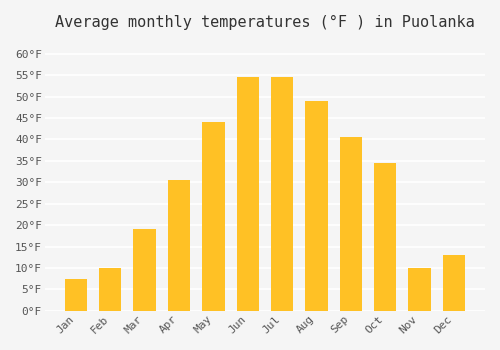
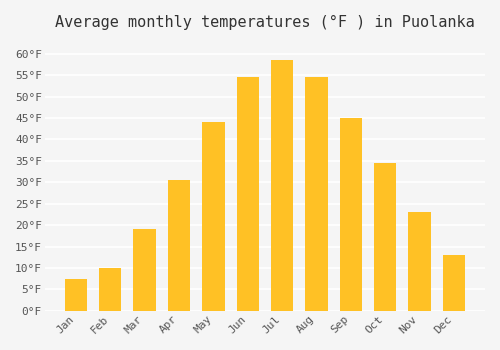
Jul: 54.5°F -> 58.5°F
Aug: 49.0°F -> 54.5°F
Sep: 40.5°F -> 45.0°F
Nov: 10.0°F -> 23.0°F
